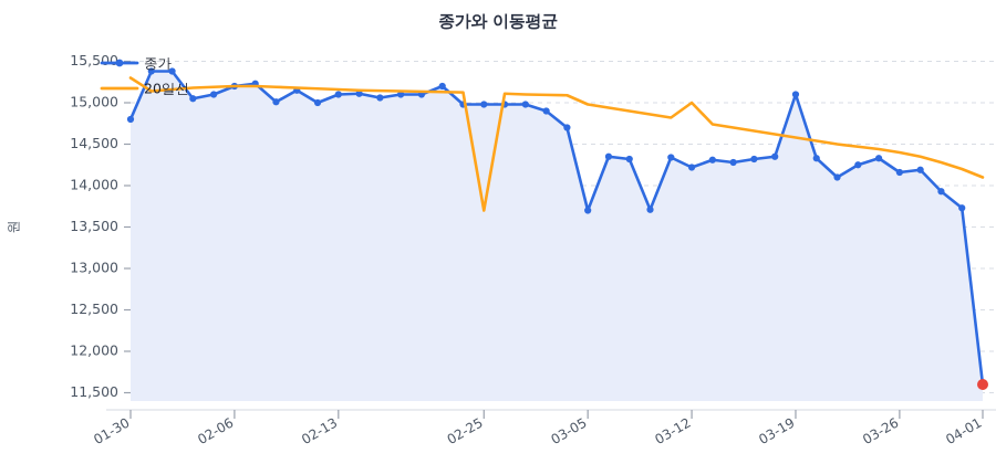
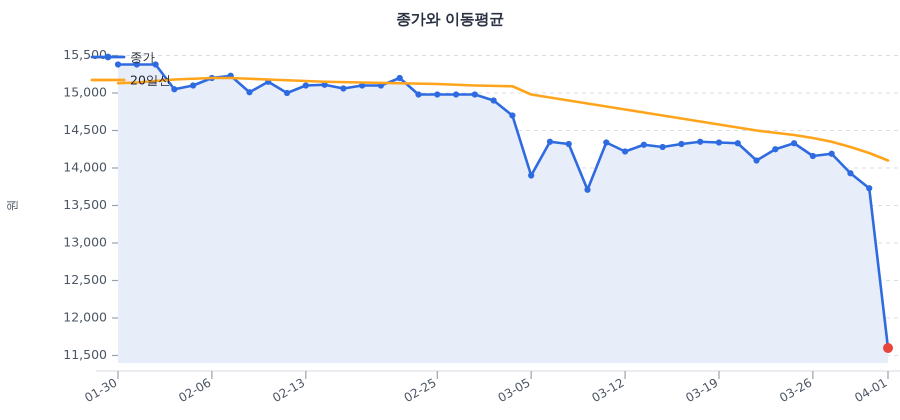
종가/01-30: 14800 -> 15400
20일선/01-30: 15300 -> 15100
20일선/02-25: 13700 -> 15100
종가/03-05: 13700 -> 13900
20일선/03-12: 15000 -> 14800
종가/03-19: 15100 -> 14300
